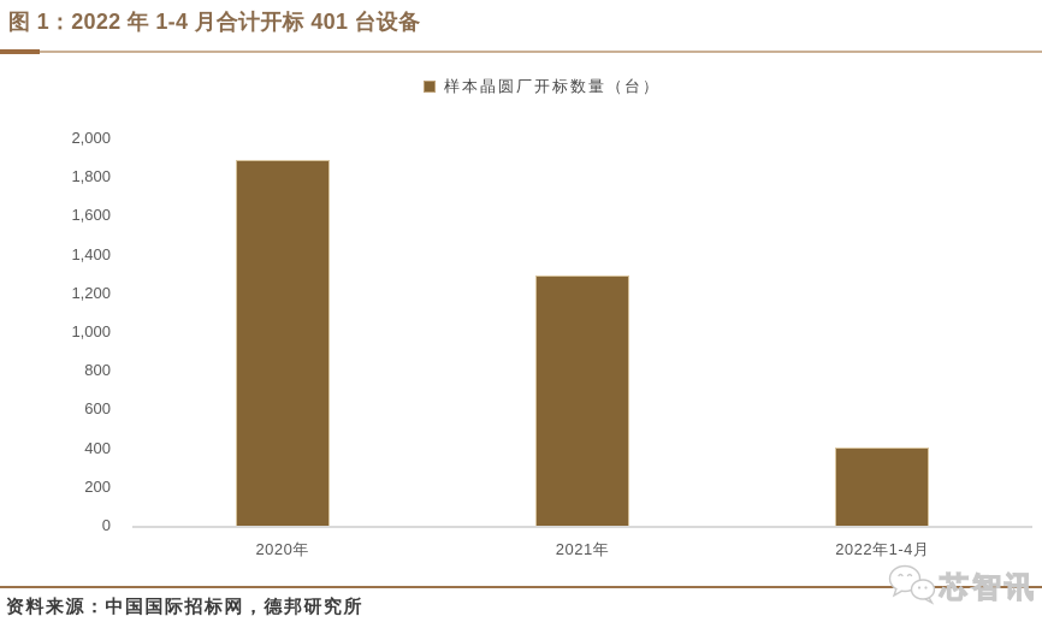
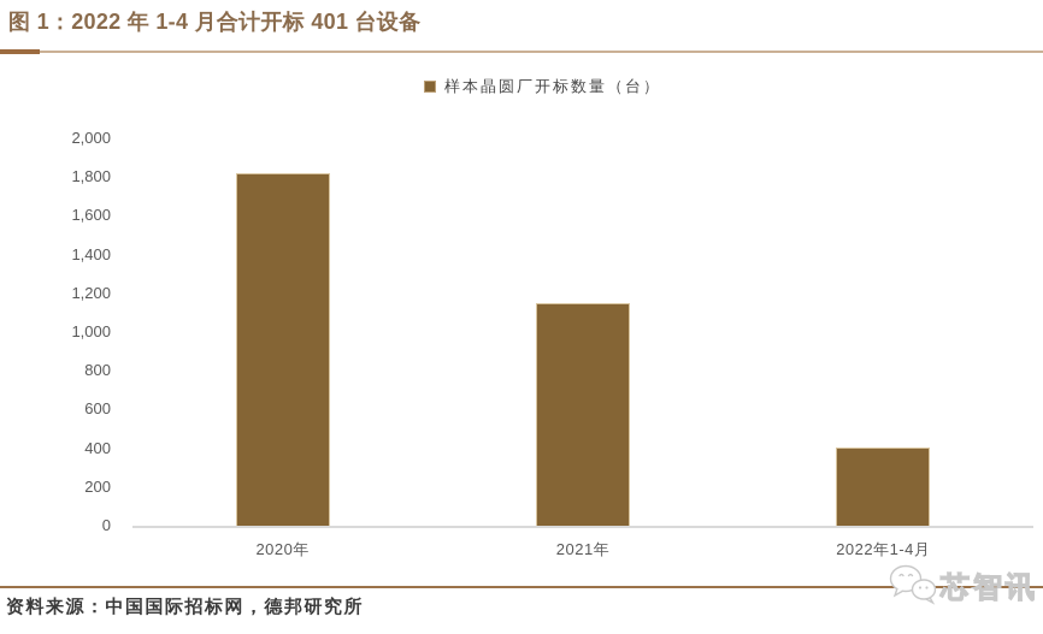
2020年: 1890 -> 1820
2021年: 1290 -> 1150
